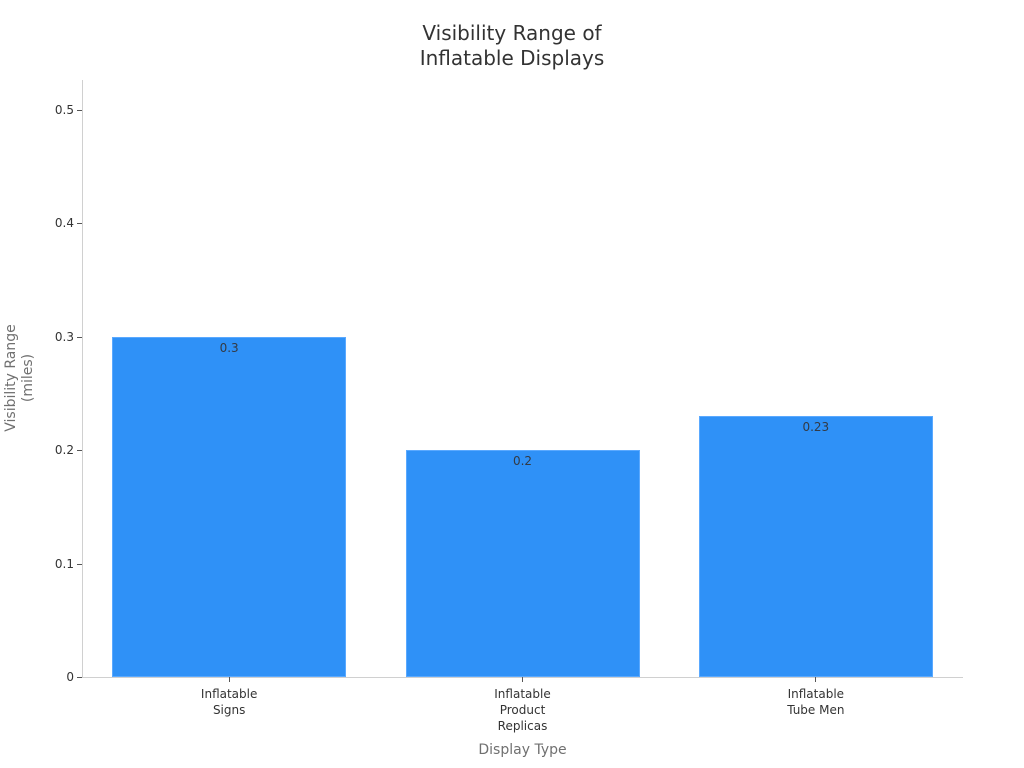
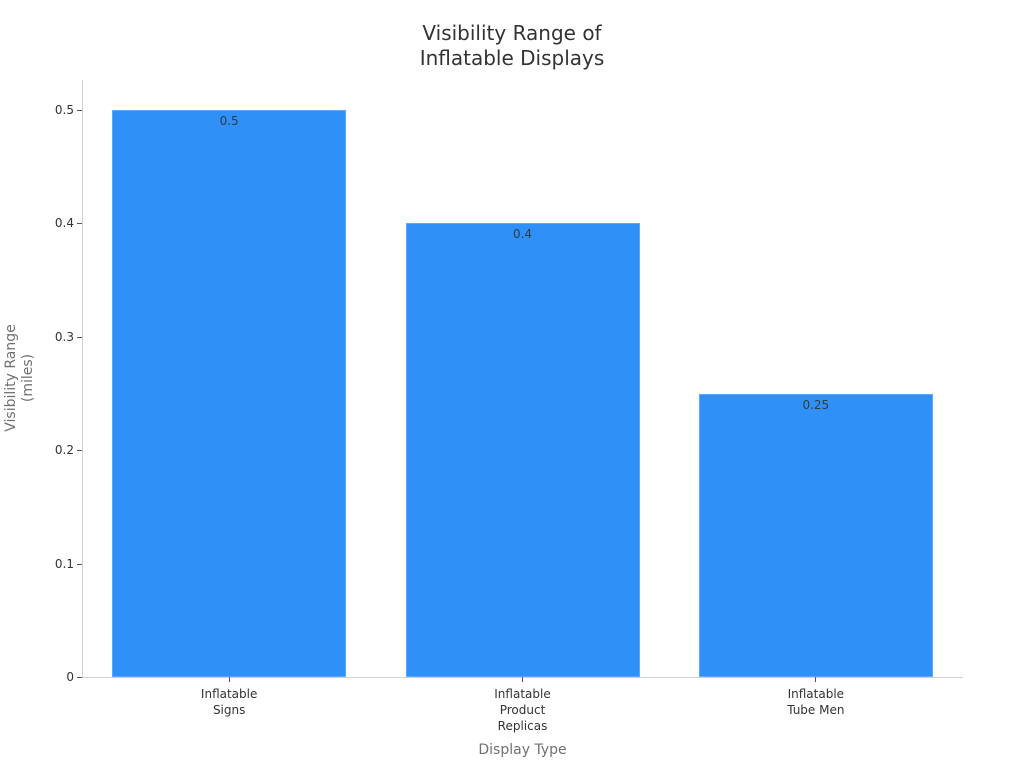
Inflatable Signs: 0.3 -> 0.5
Inflatable Product Replicas: 0.2 -> 0.4
Inflatable Tube Men: 0.23 -> 0.25
